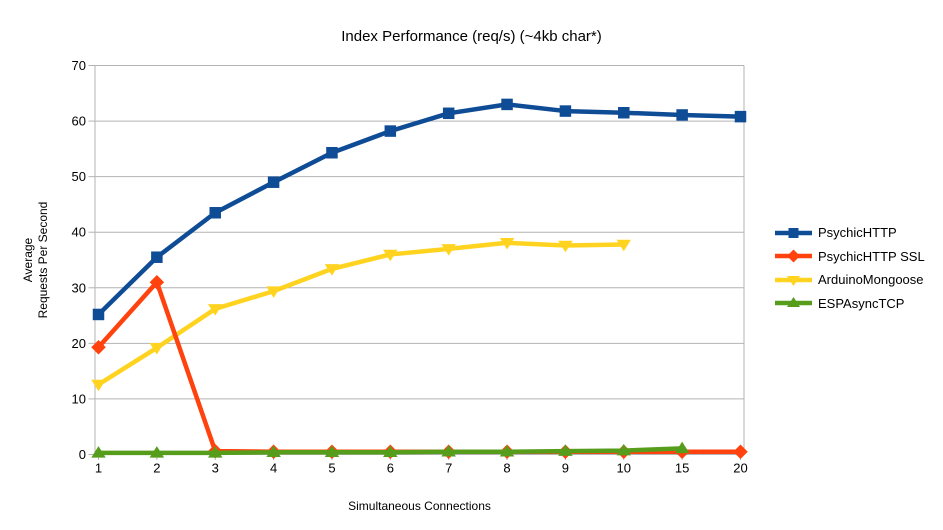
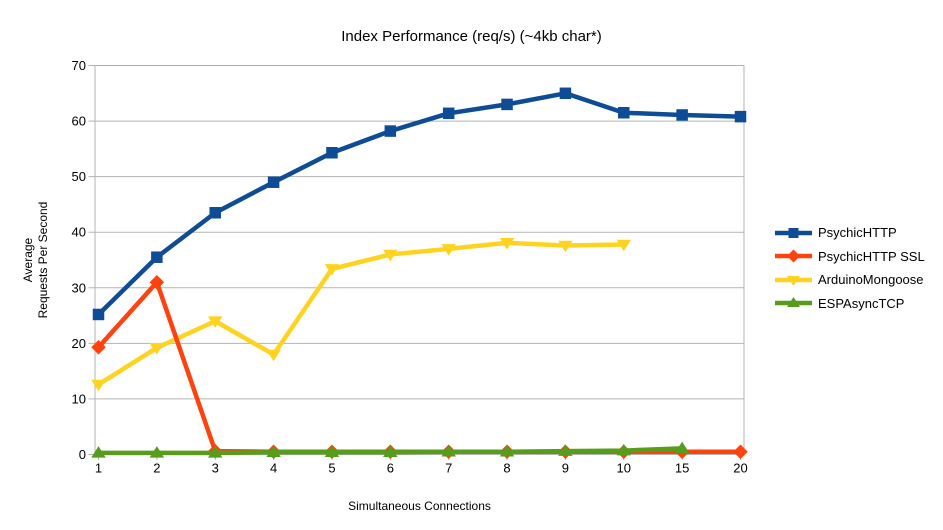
ArduinoMongoose/3: 26 -> 24
ArduinoMongoose/4: 29 -> 18
PsychicHTTP/9: 62 -> 65
